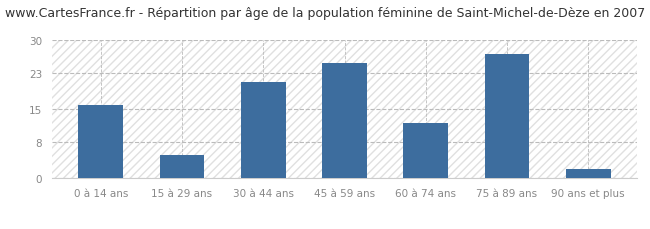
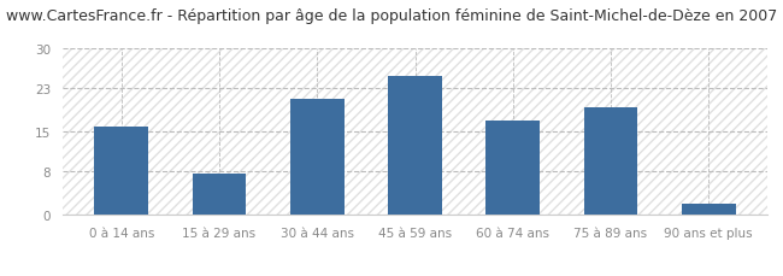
15 à 29 ans: 5.0 -> 7.5
60 à 74 ans: 12.0 -> 17.0
75 à 89 ans: 27.0 -> 19.5
